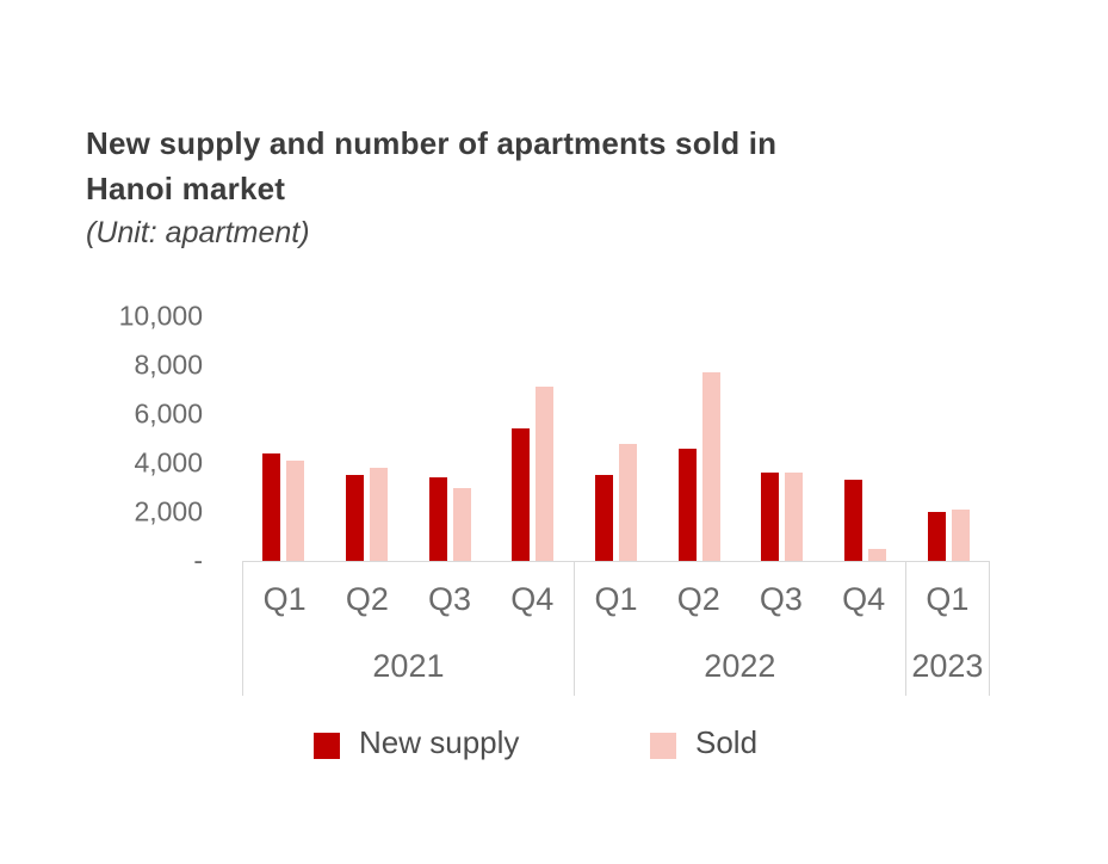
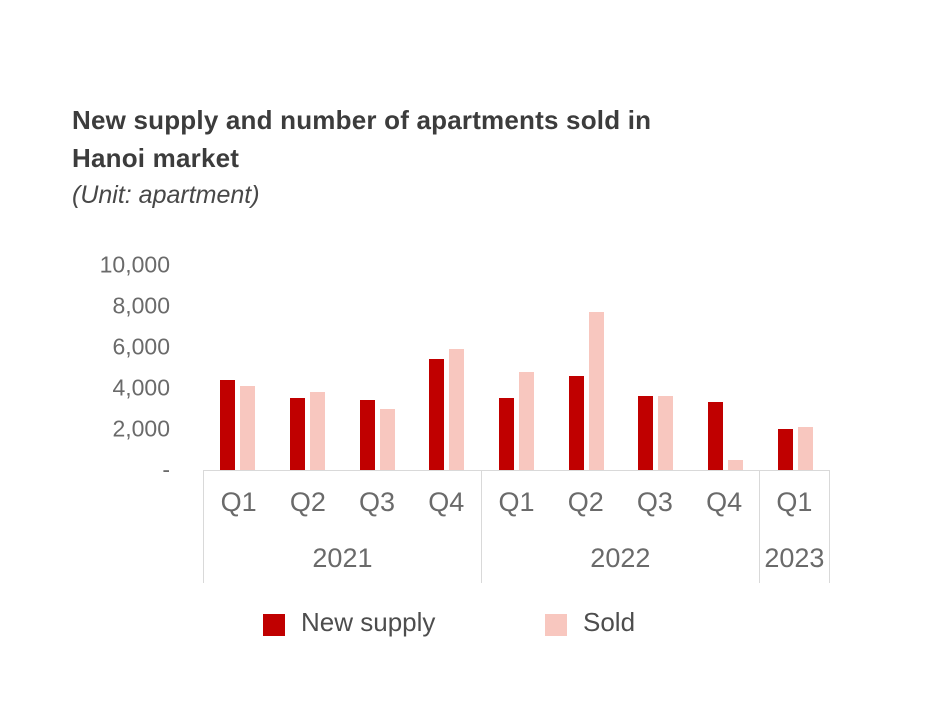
Sold/Q4 2021: 7100 -> 5900
